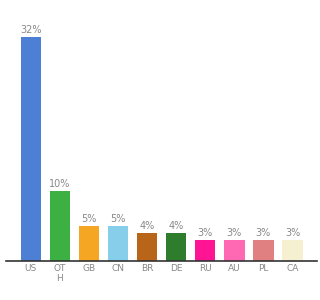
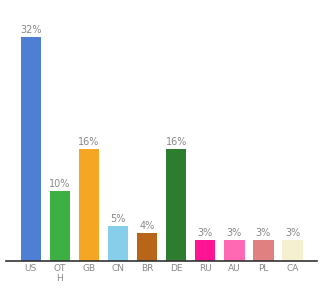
GB: 5% -> 16%
DE: 4% -> 16%
